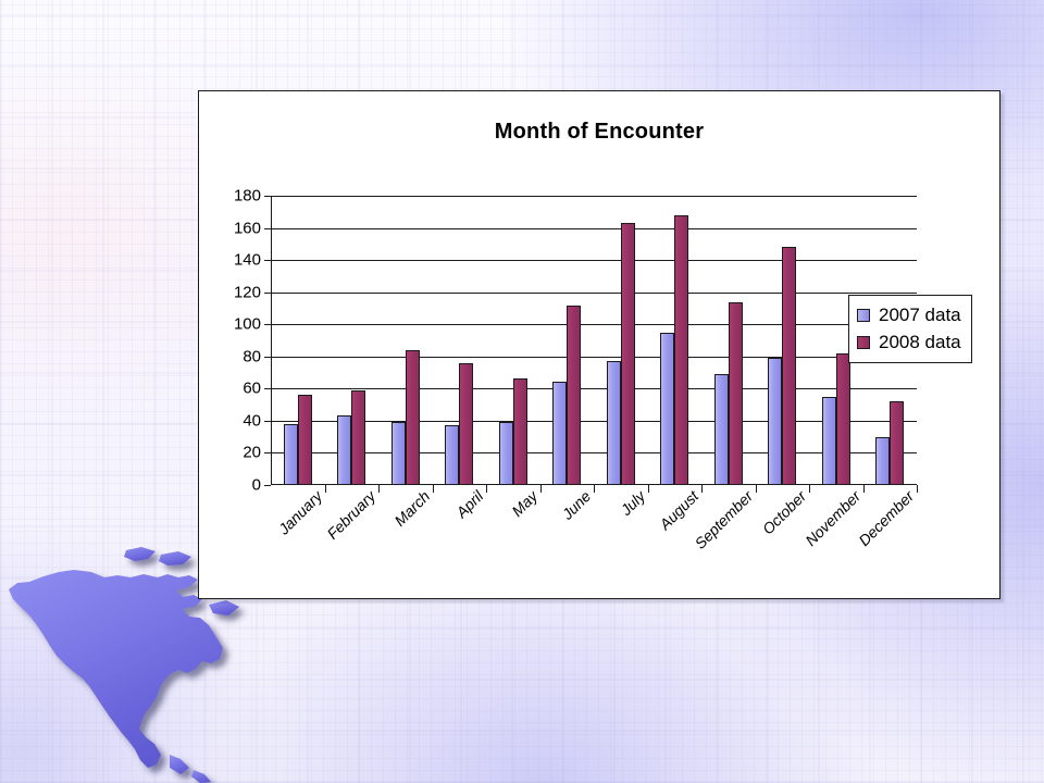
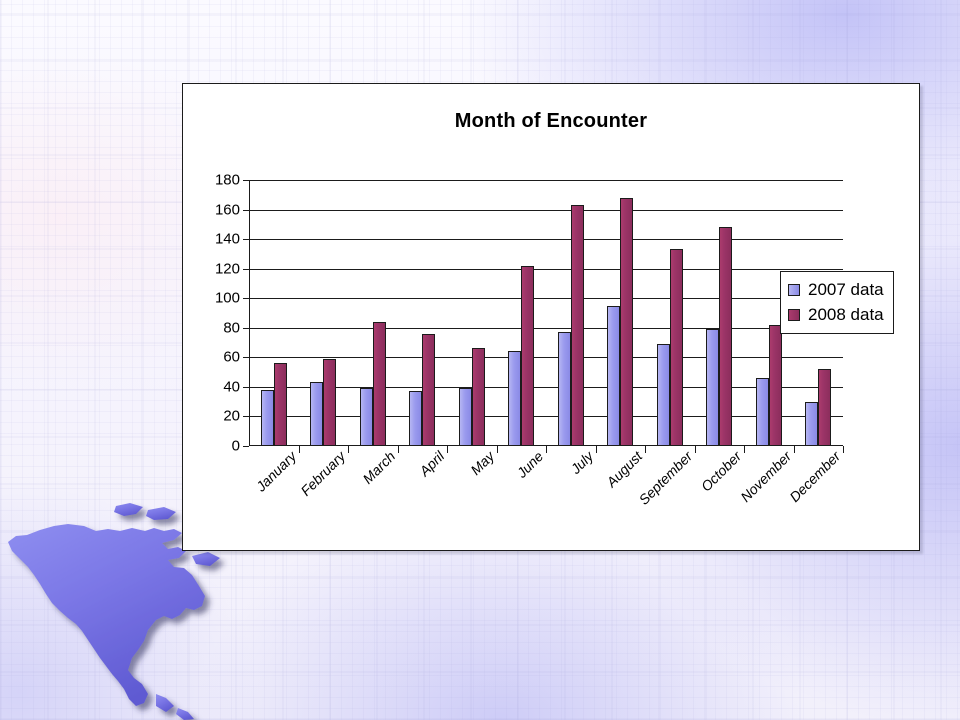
2008 data/June: 112 -> 122
2008 data/September: 114 -> 133
2007 data/November: 55 -> 46
